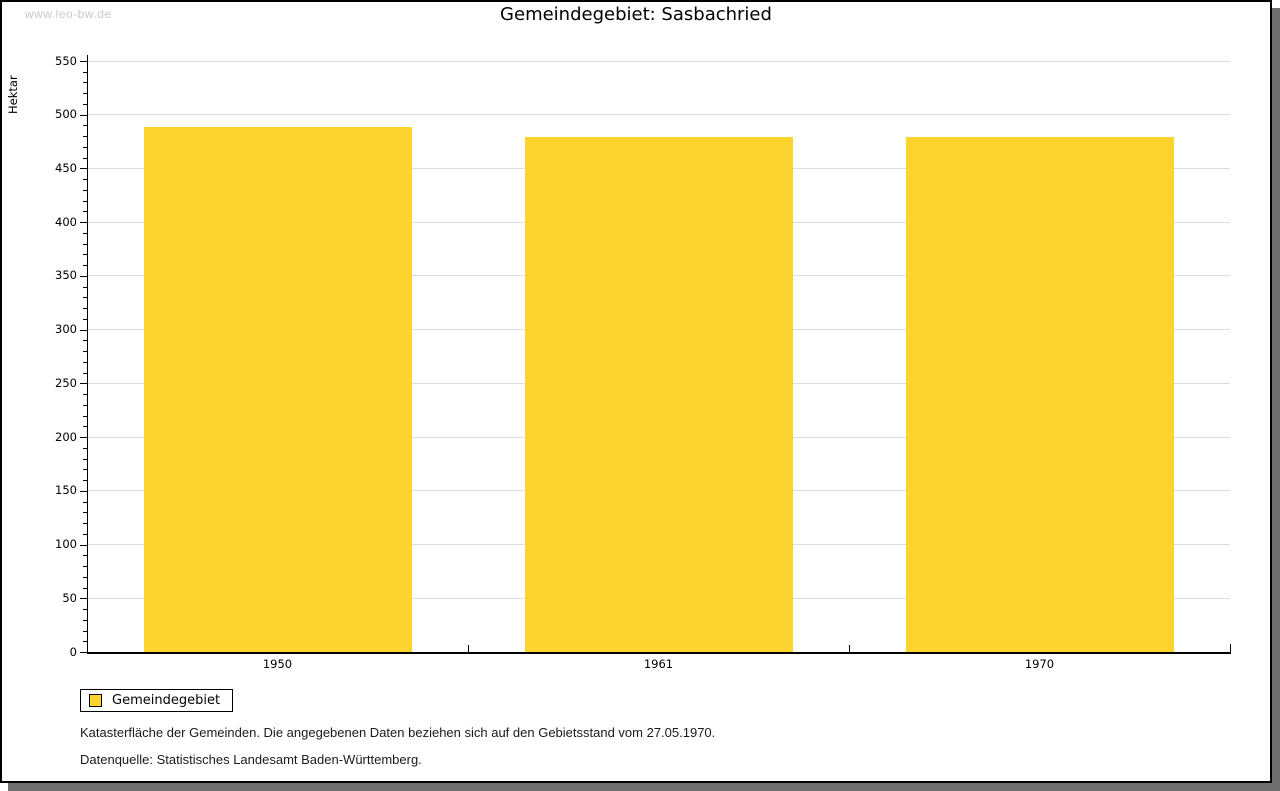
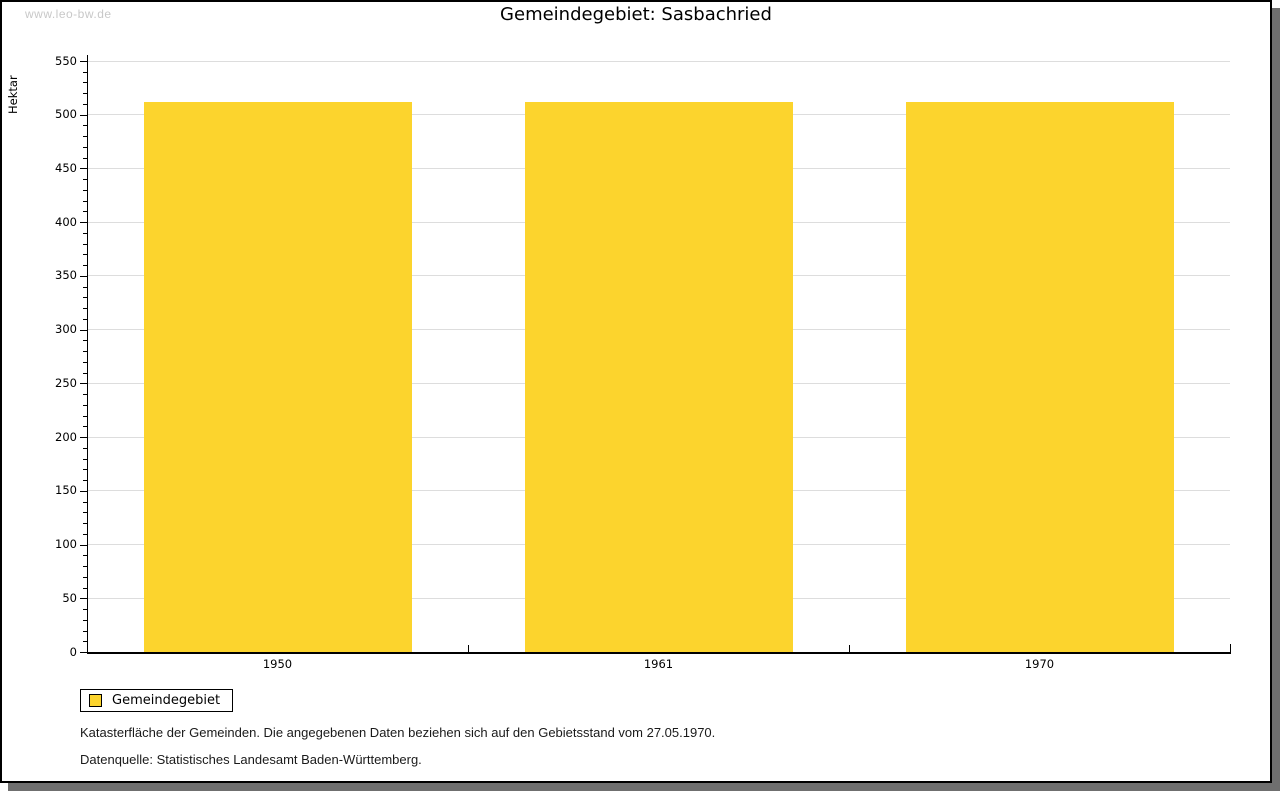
1950: 489 -> 512
1961: 479 -> 512
1970: 479 -> 512
